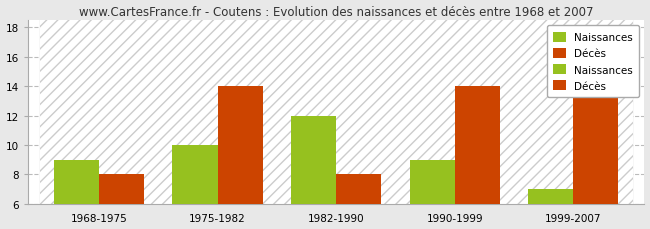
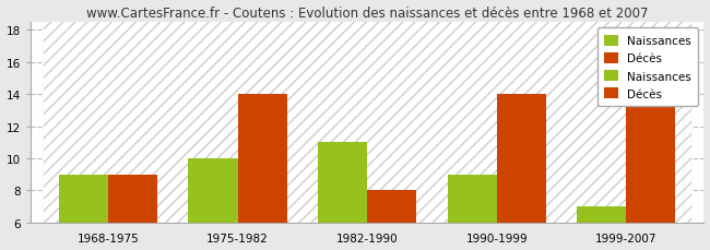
Décès/1968-1975: 8 -> 9
Naissances/1982-1990: 12 -> 11
